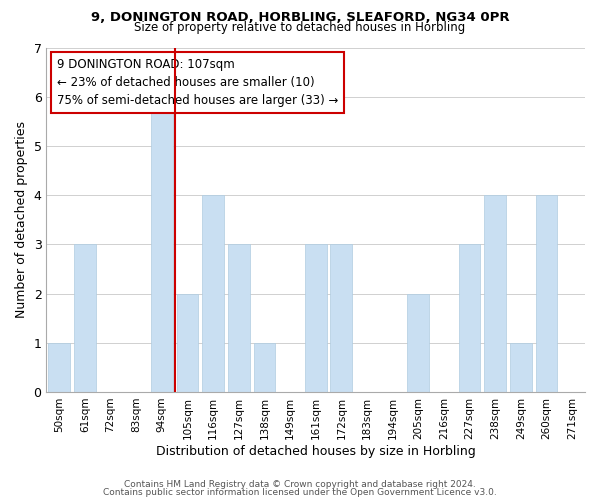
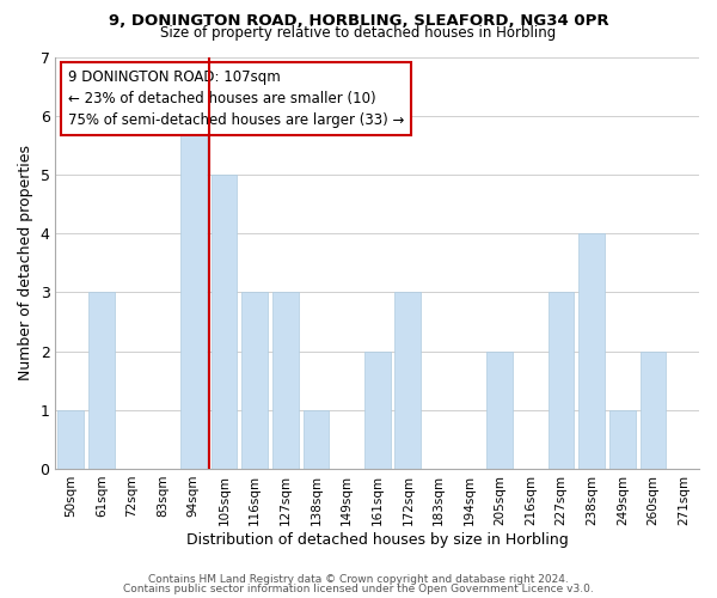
105sqm: 2 -> 5
116sqm: 4 -> 3
161sqm: 3 -> 2
260sqm: 4 -> 2
